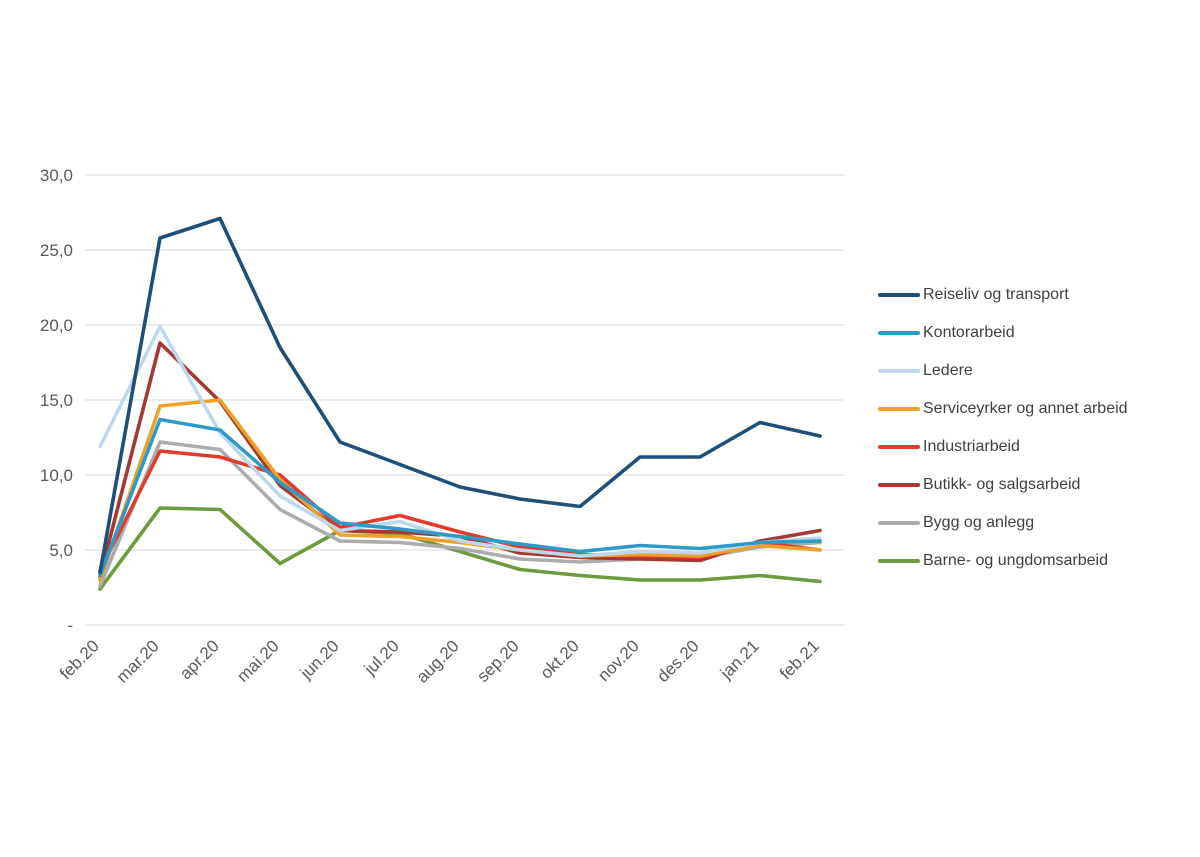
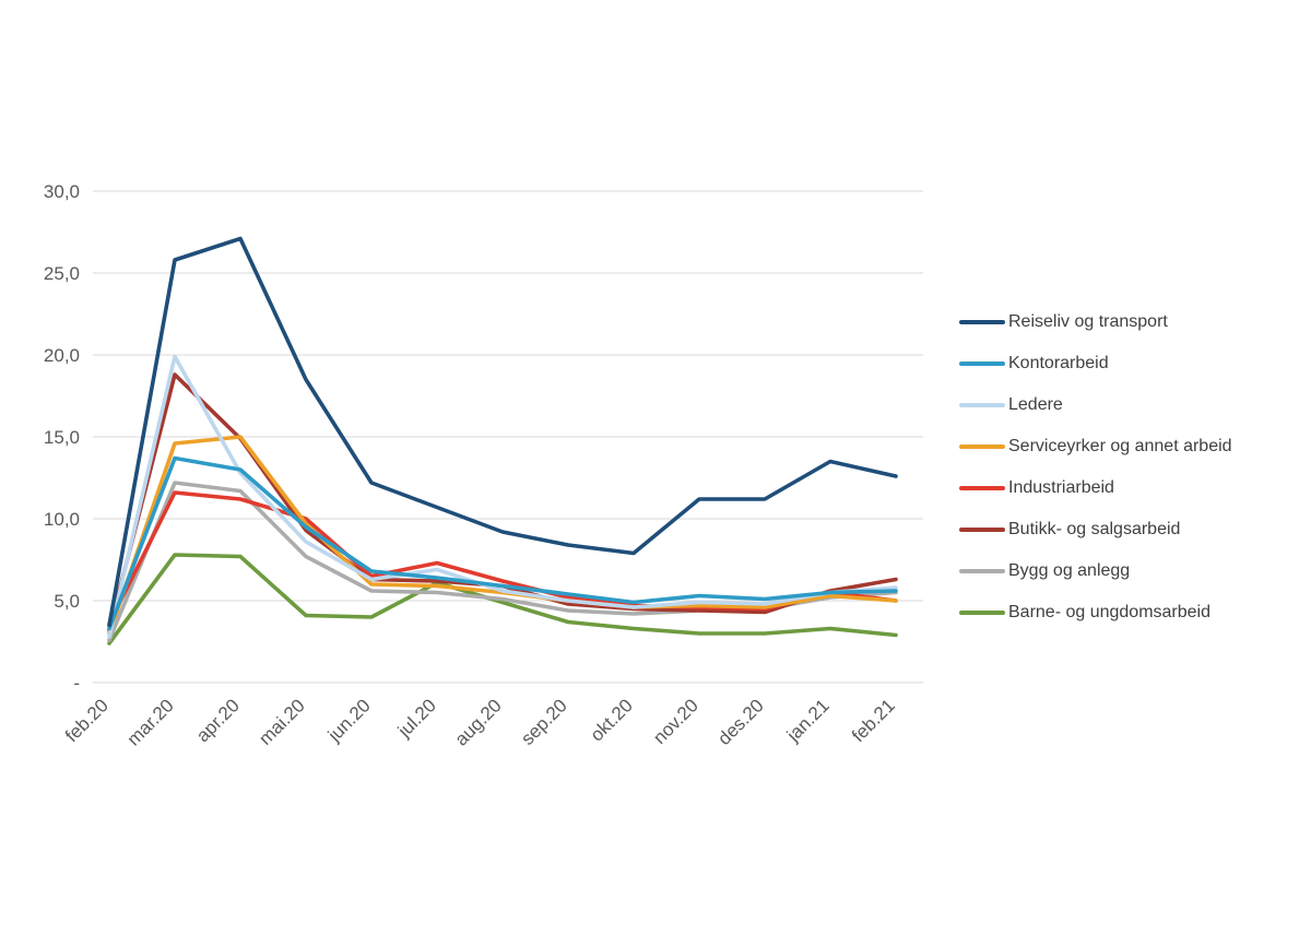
Ledere/feb.20: 11,9 -> 2,8
Barne- og ungdomsarbeid/jun.20: 6,3 -> 4,0
